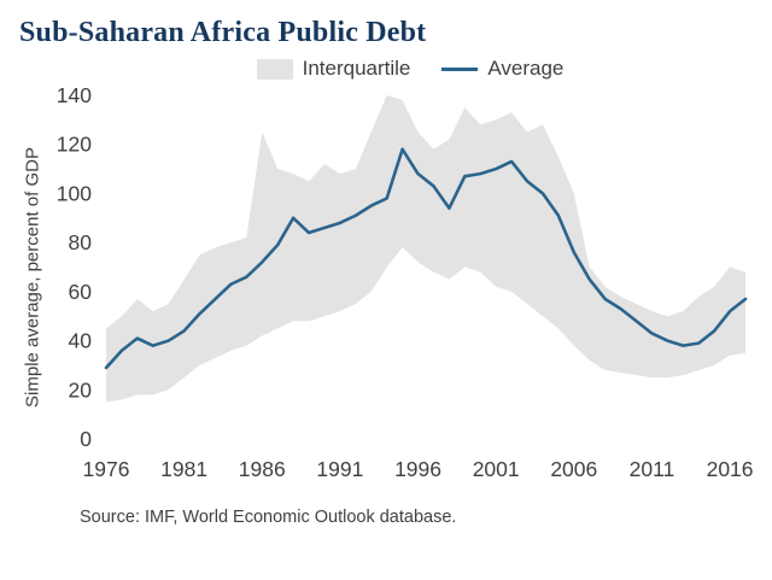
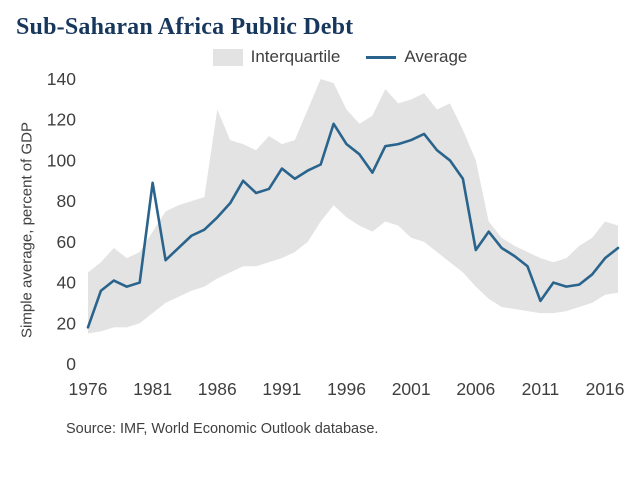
1976: 29 -> 18
1981: 44 -> 89
1991: 88 -> 96
2006: 76 -> 56
2011: 43 -> 31
